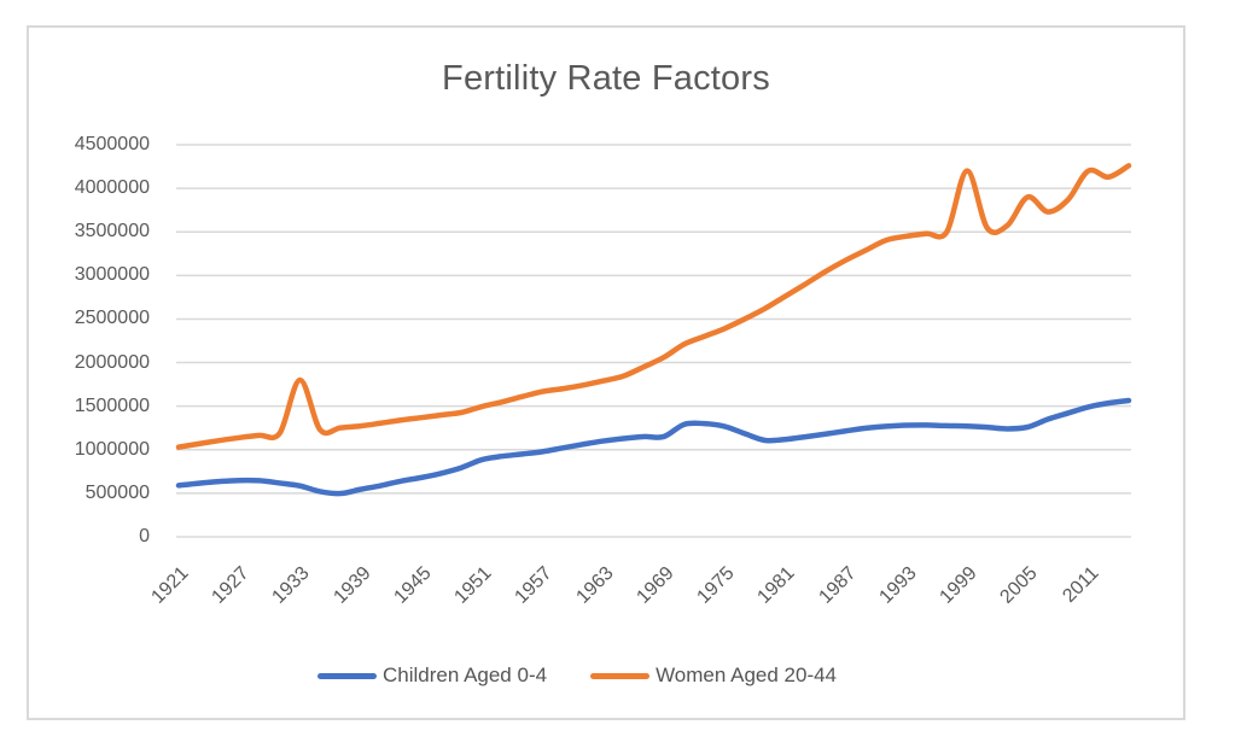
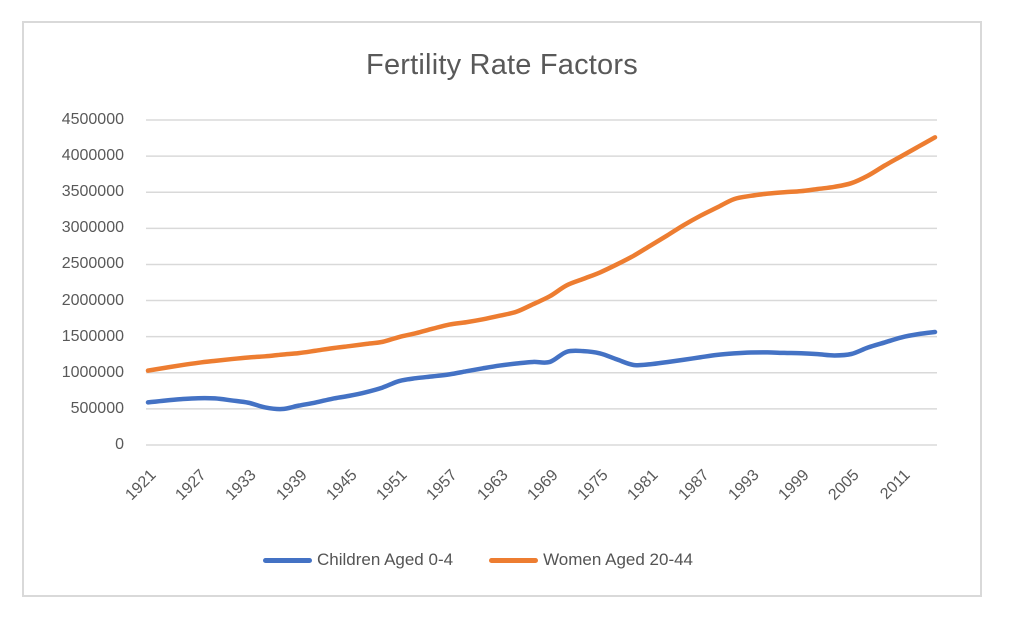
Women Aged 20-44/1933: 1800000 -> 1200000
Women Aged 20-44/1999: 4200000 -> 3500000
Women Aged 20-44/2005: 3900000 -> 3600000
Women Aged 20-44/2011: 4200000 -> 4000000
